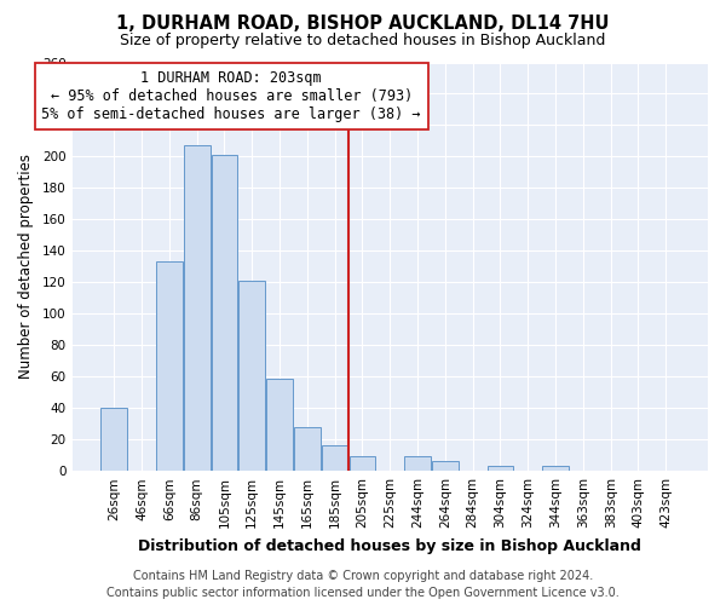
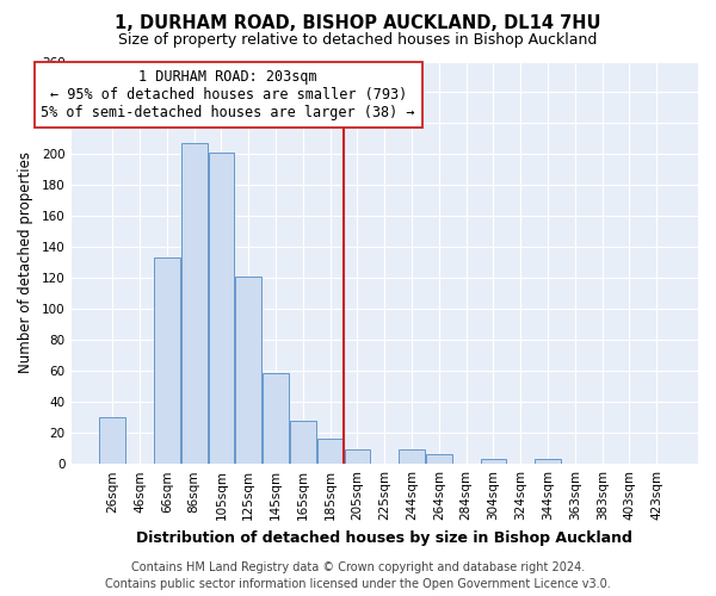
26sqm: 40 -> 30
